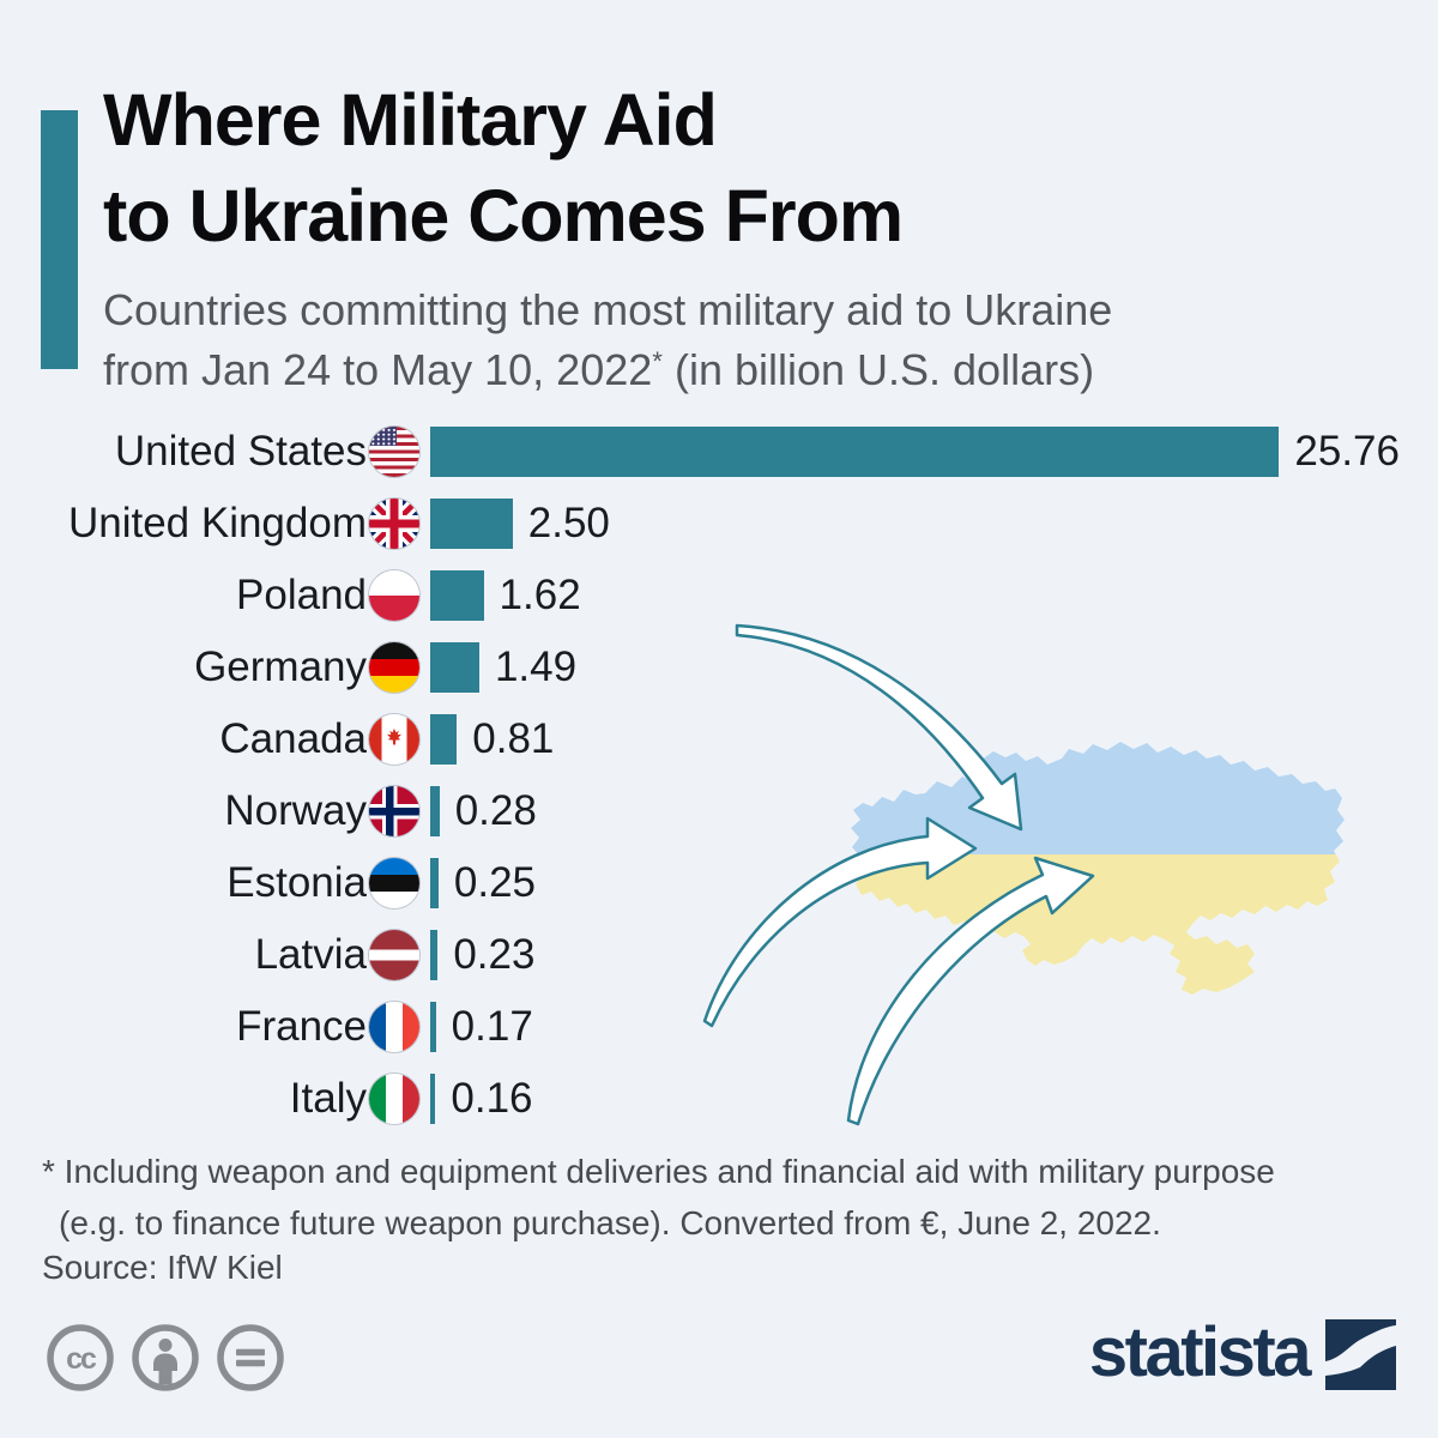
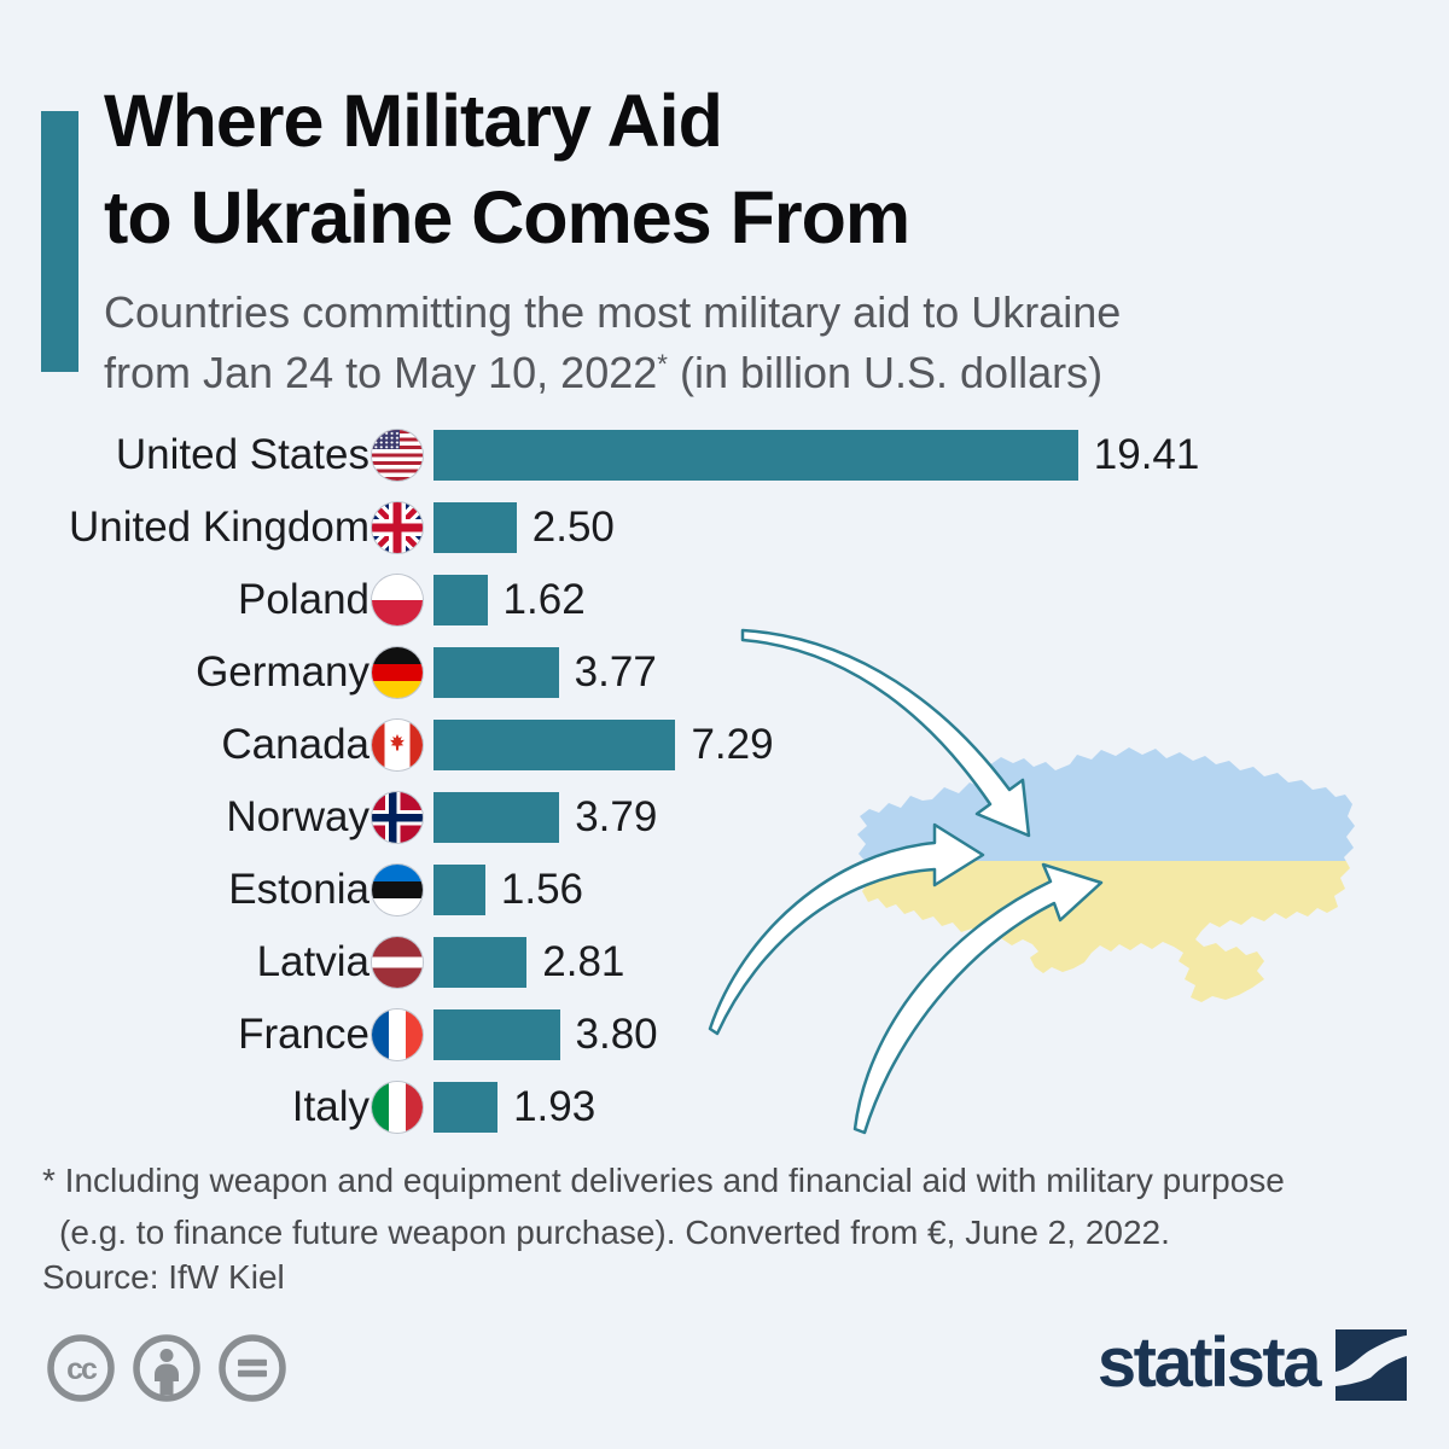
United States: 25.76 -> 19.41
Germany: 1.49 -> 3.77
Canada: 0.81 -> 7.29
Norway: 0.28 -> 3.79
Estonia: 0.25 -> 1.56
Latvia: 0.23 -> 2.81
France: 0.17 -> 3.80
Italy: 0.16 -> 1.93
